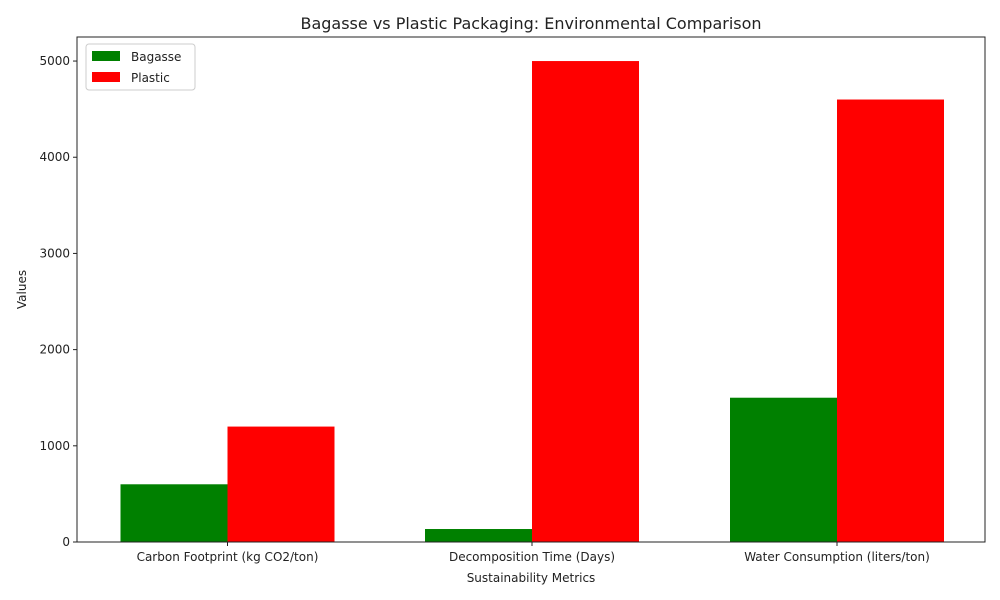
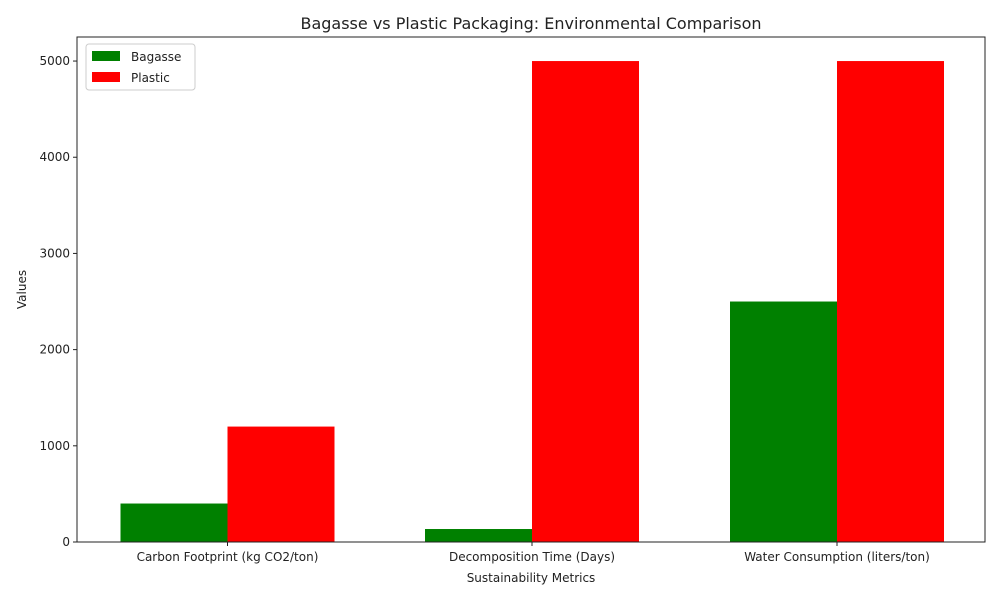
Bagasse/Carbon Footprint (kg CO2/ton): 600 -> 400
Bagasse/Water Consumption (liters/ton): 1500 -> 2500
Plastic/Water Consumption (liters/ton): 4600 -> 5000
